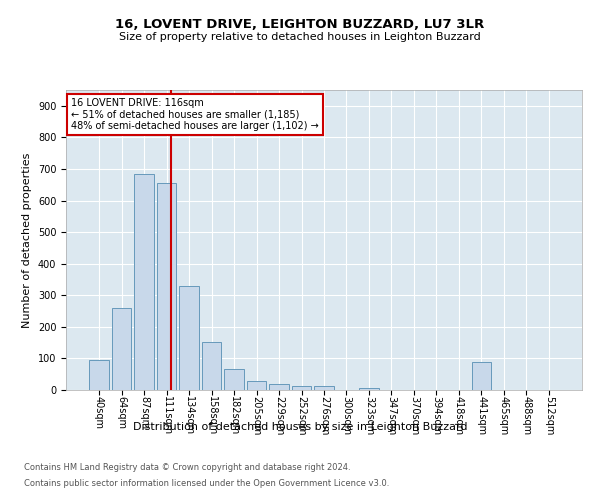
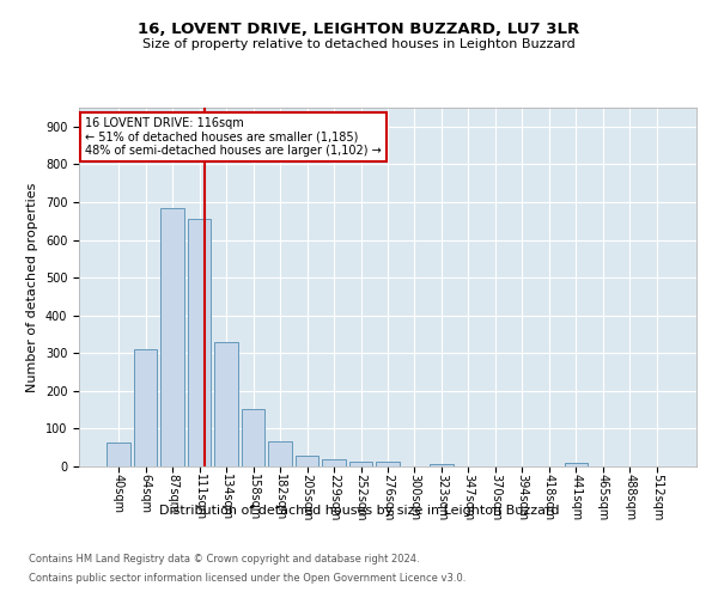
40sqm: 95 -> 63
64sqm: 260 -> 310
441sqm: 90 -> 10
